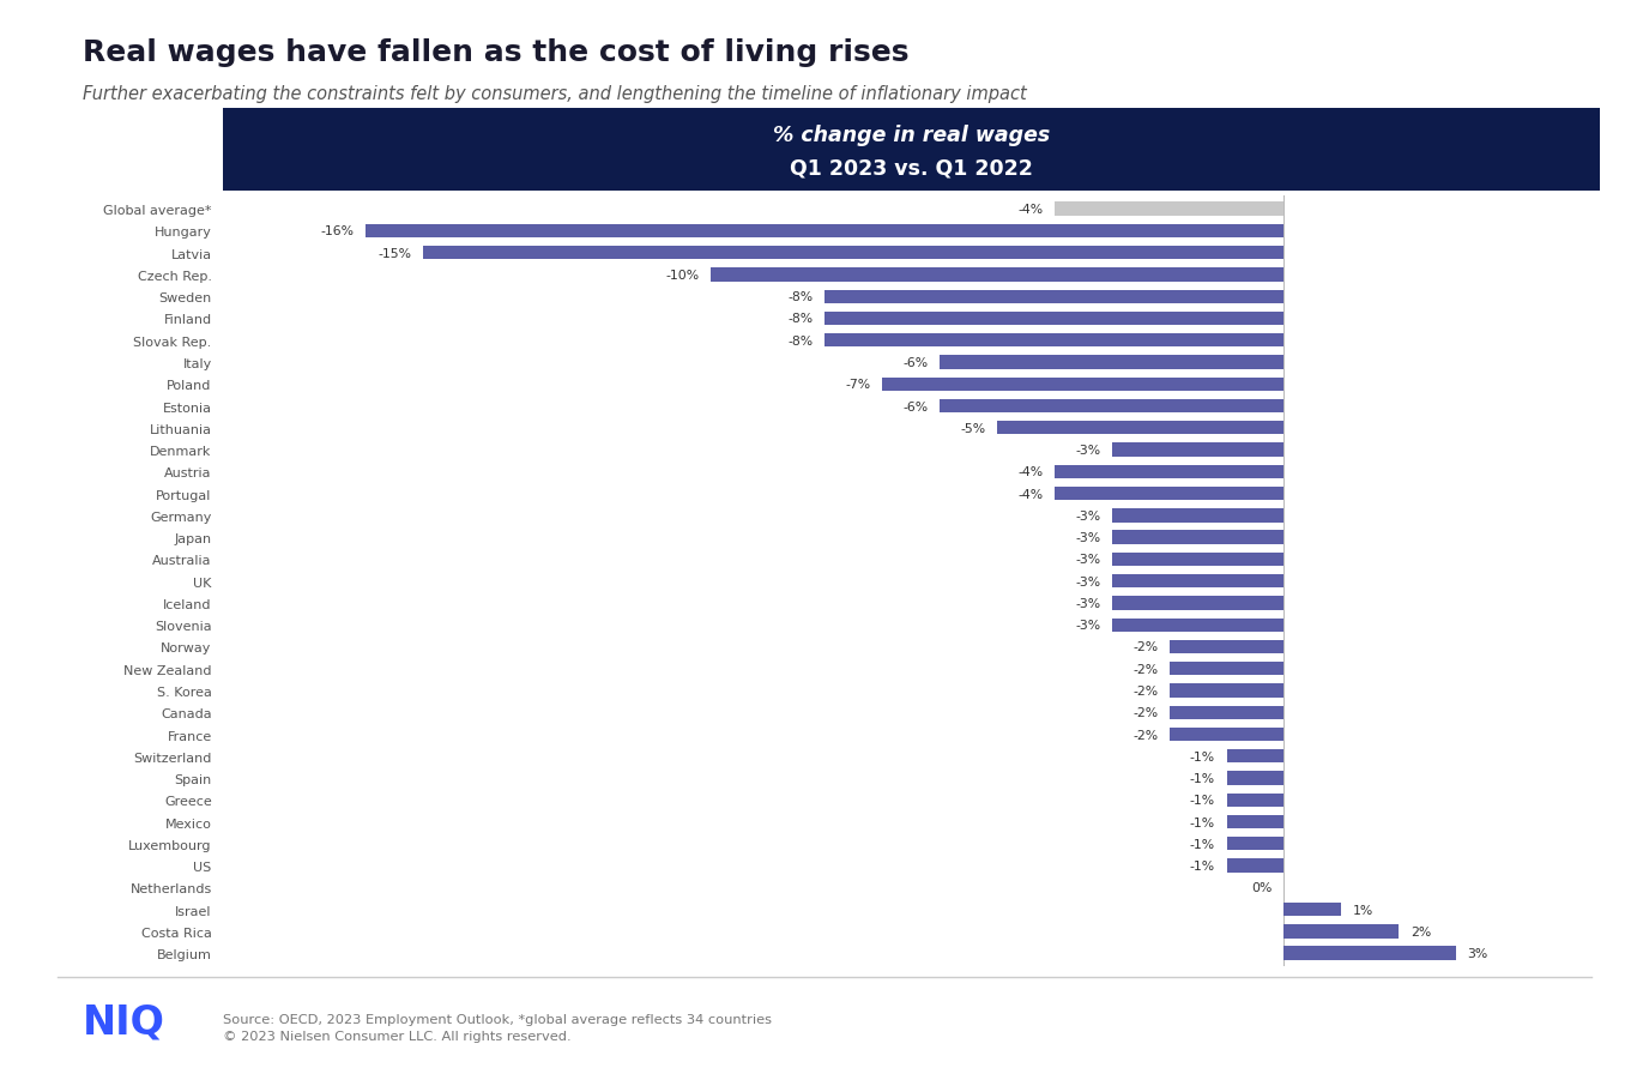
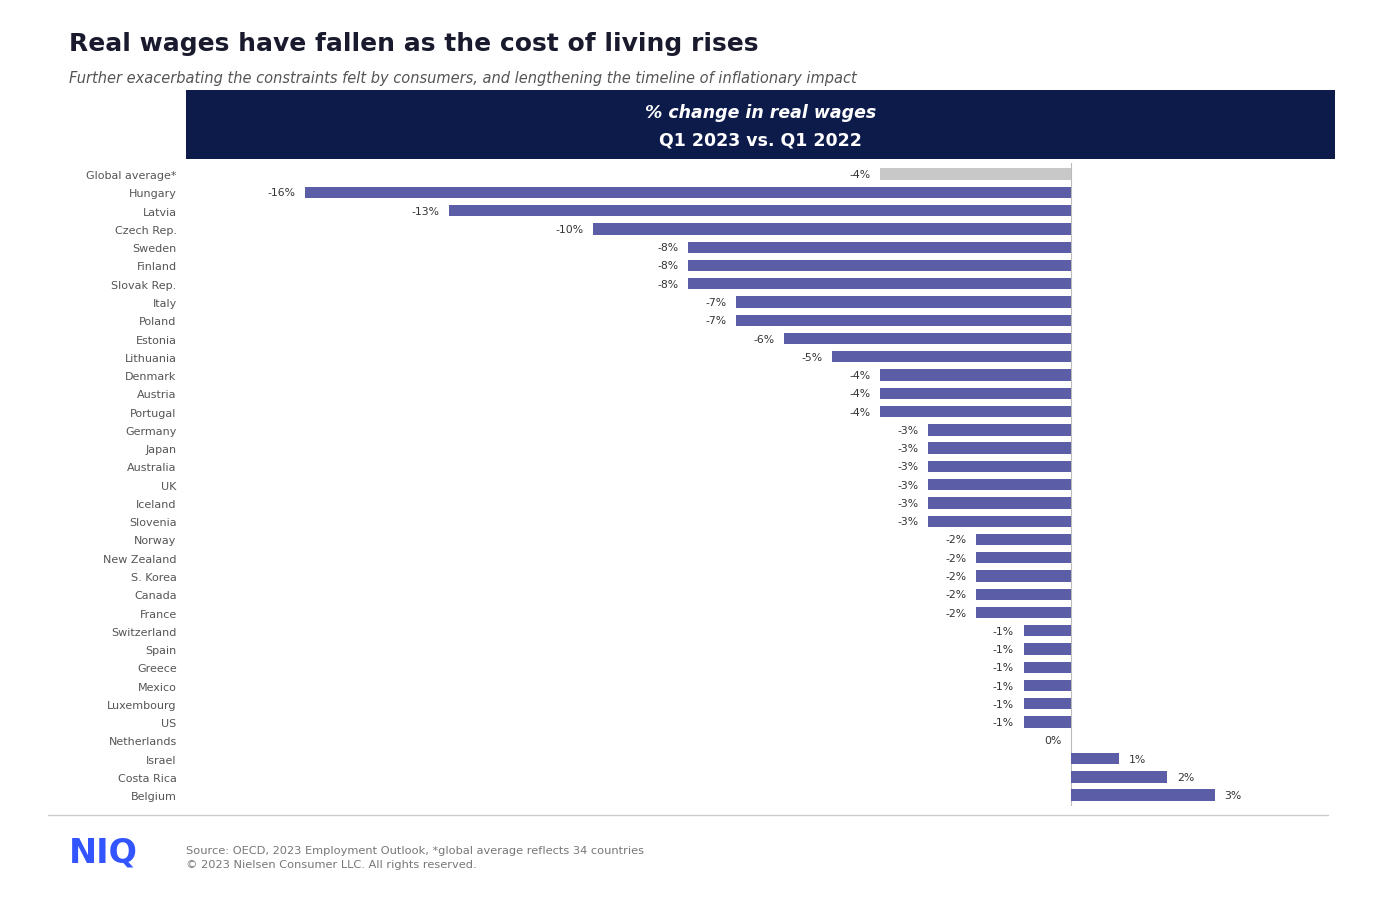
Latvia: -15% -> -13%
Italy: -6% -> -7%
Denmark: -3% -> -4%
